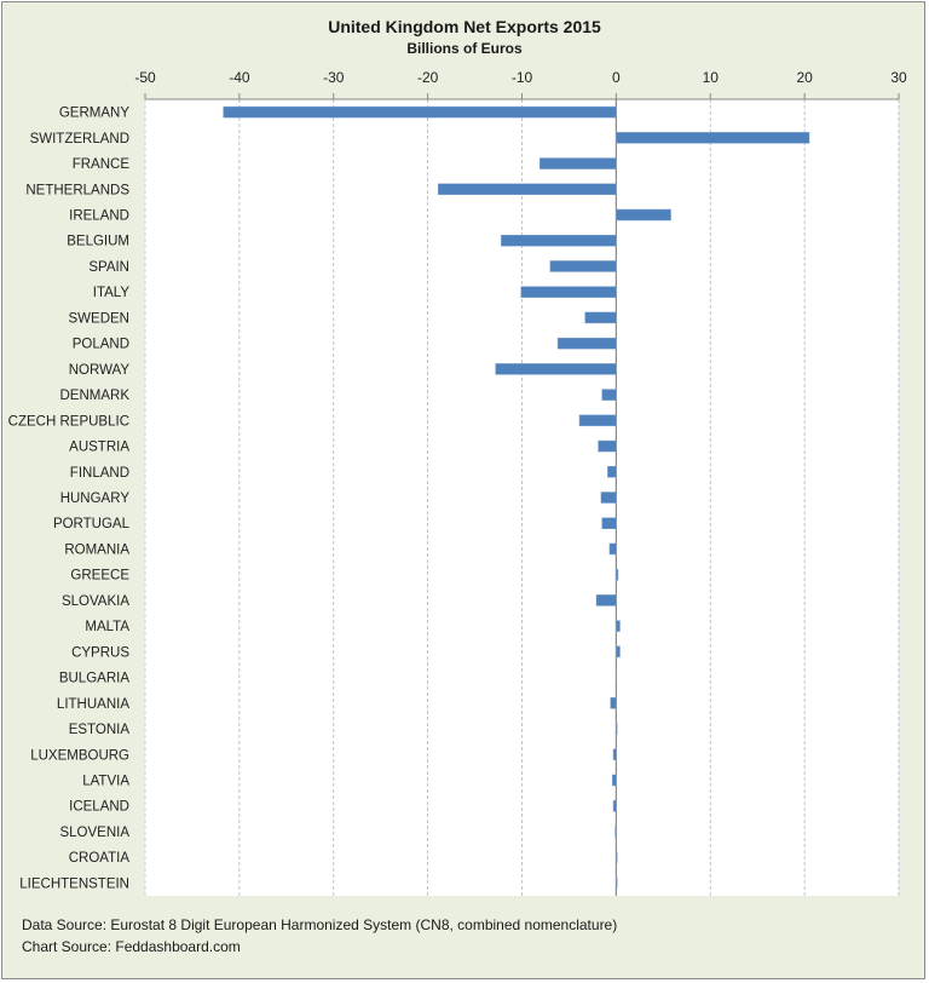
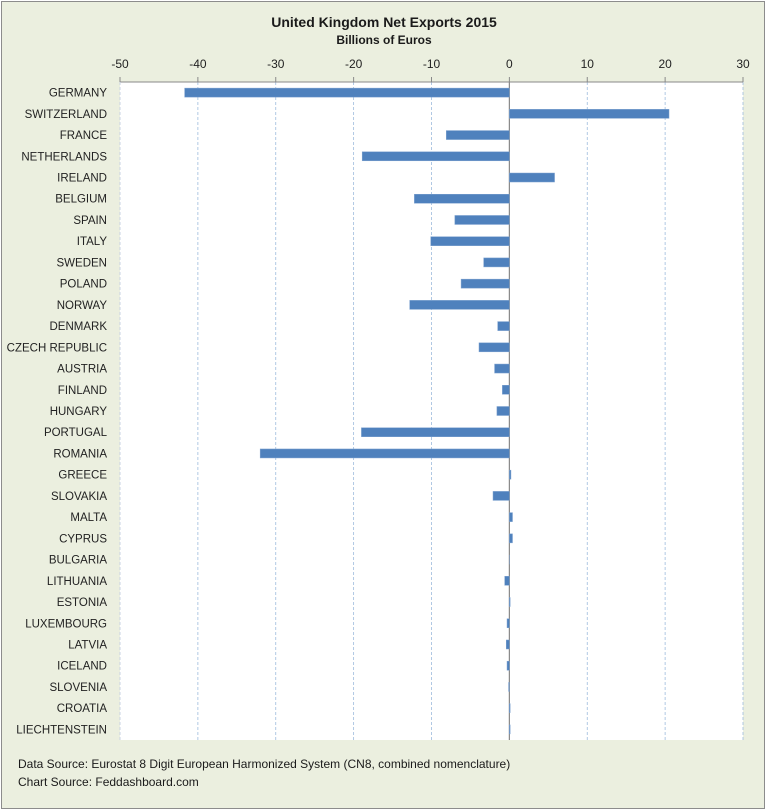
PORTUGAL: -2 -> -19
ROMANIA: -1 -> -32
